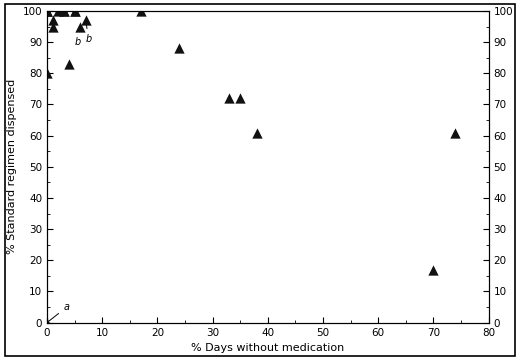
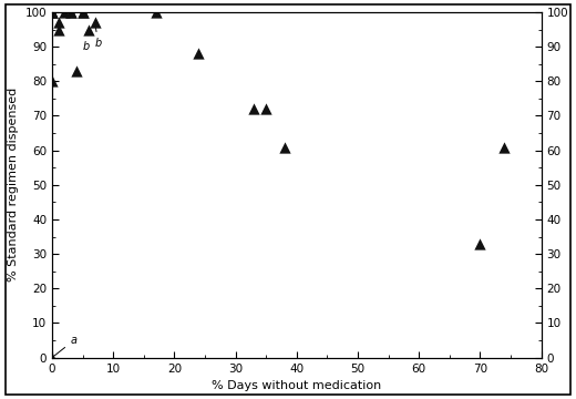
70: 17 -> 33
